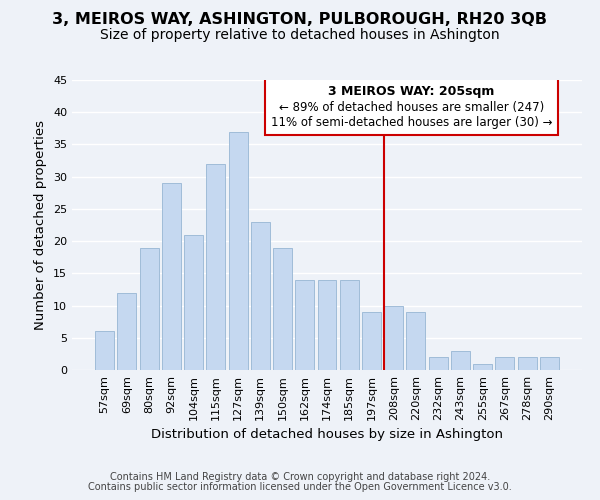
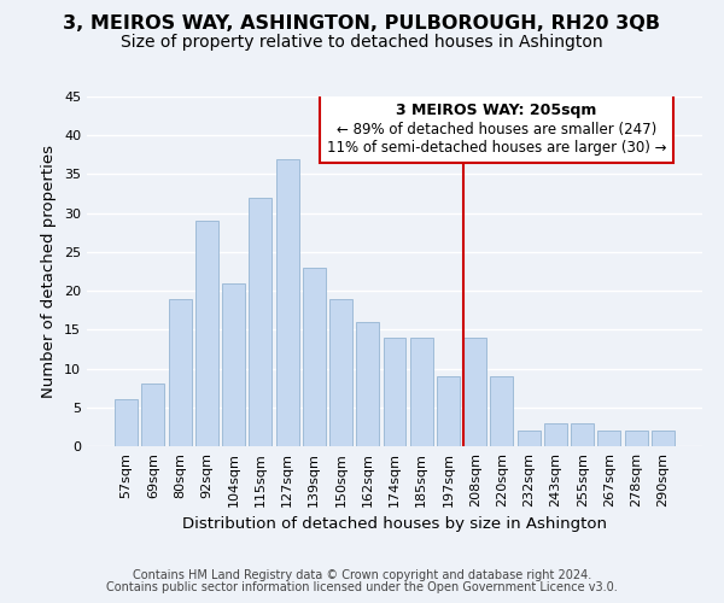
69sqm: 12 -> 8
162sqm: 14 -> 16
208sqm: 10 -> 14
255sqm: 1 -> 3
